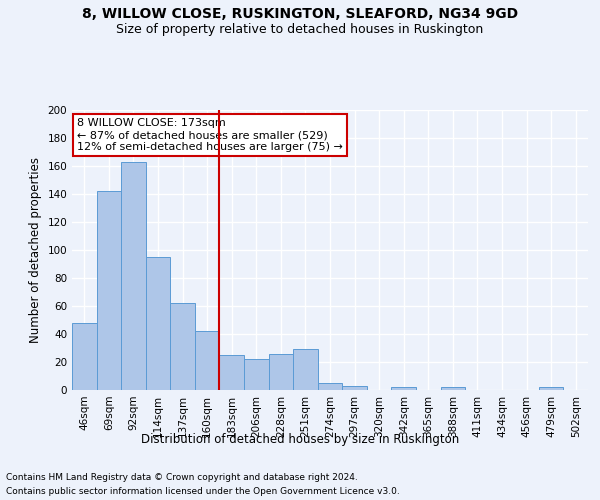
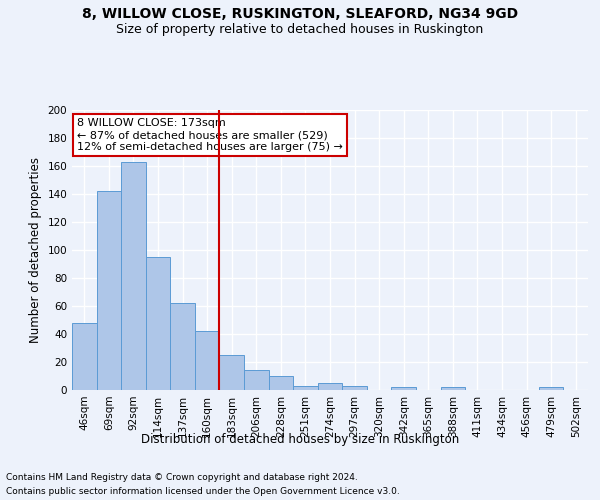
206sqm: 22 -> 14
228sqm: 26 -> 10
251sqm: 29 -> 3
